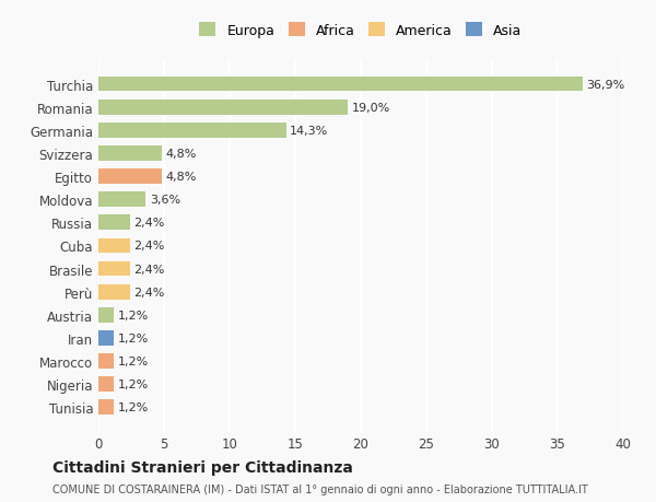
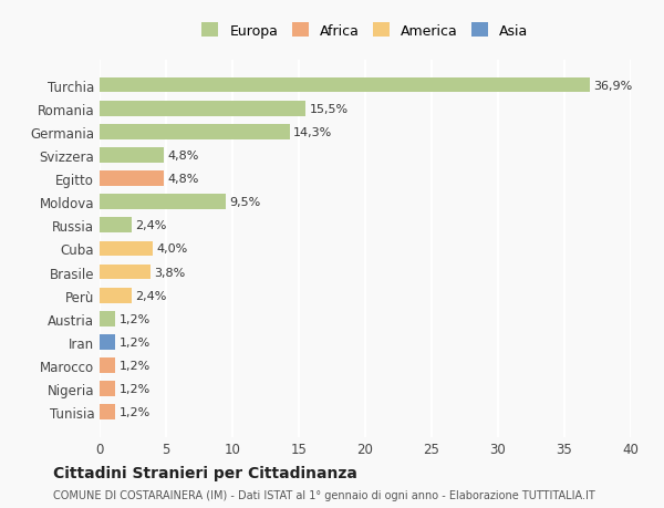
Romania: 19,0% -> 15,5%
Moldova: 3,6% -> 9,5%
Cuba: 2,4% -> 4,0%
Brasile: 2,4% -> 3,8%
